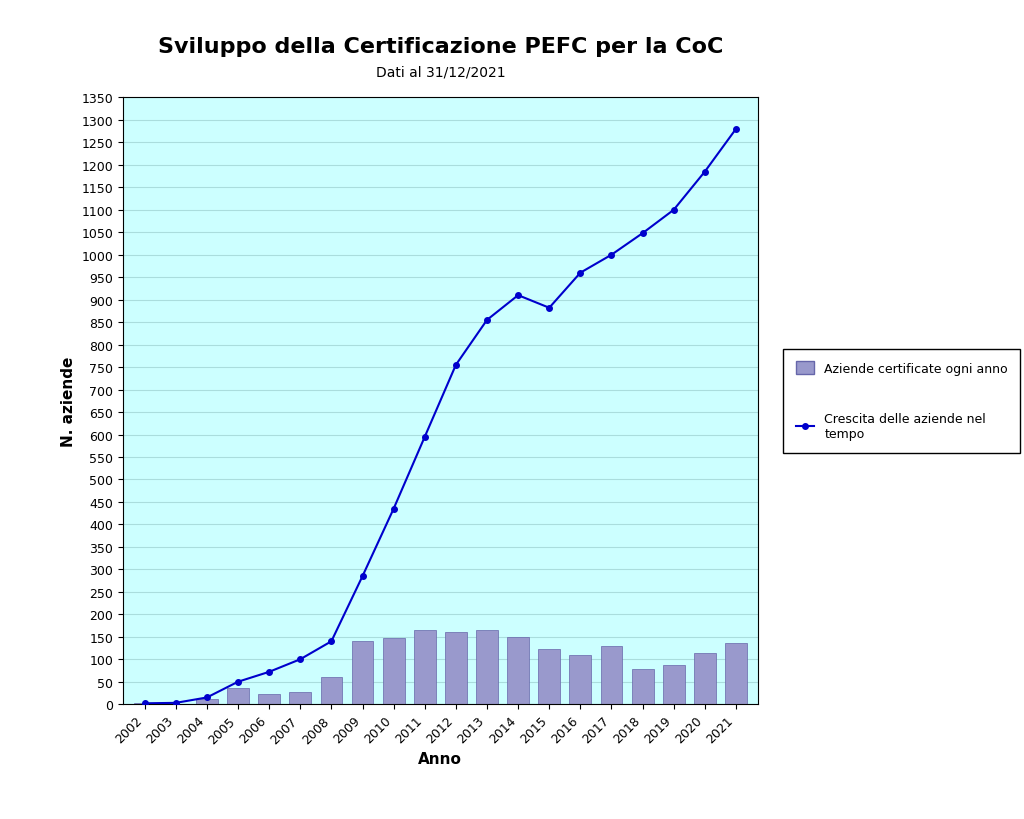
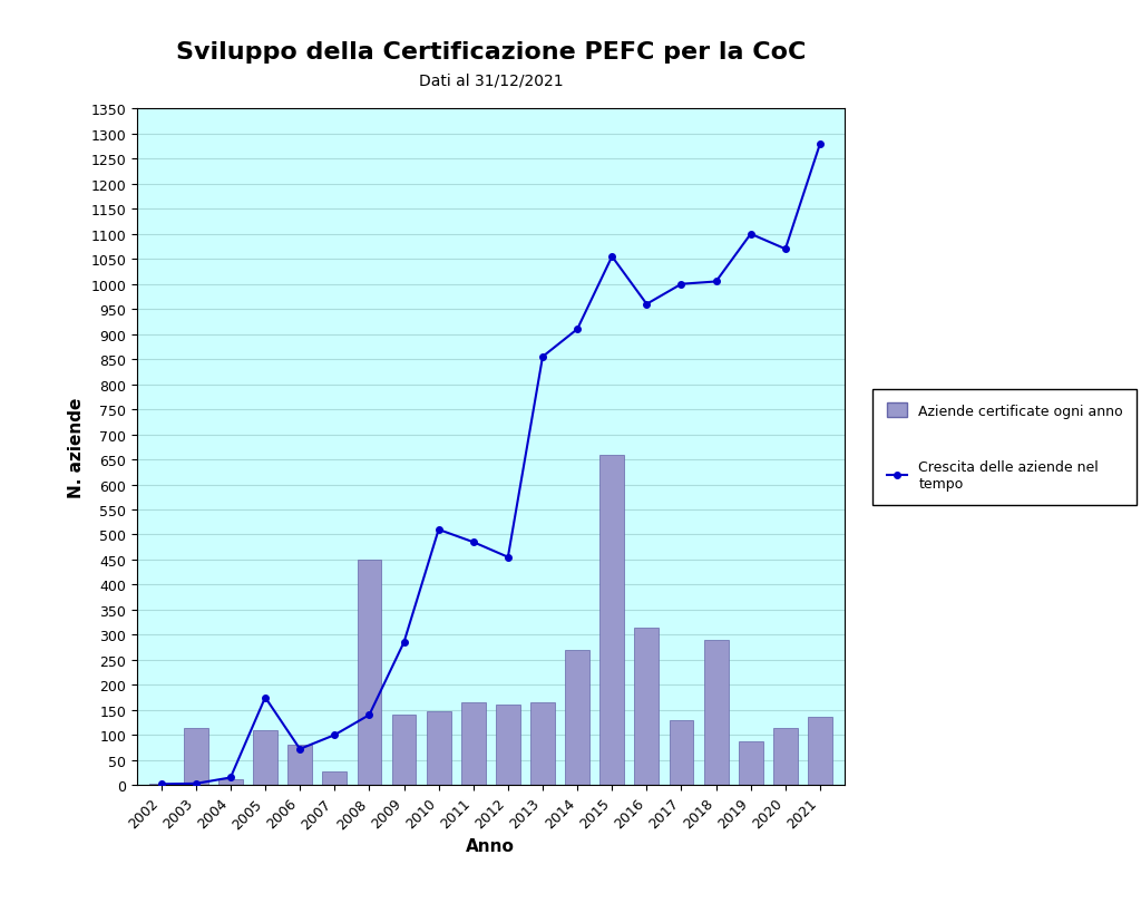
Aziende certificate ogni anno/2003: 1 -> 115
Aziende certificate ogni anno/2005: 35 -> 110
Crescita delle aziende nel tempo/2005: 50 -> 175
Aziende certificate ogni anno/2006: 22 -> 80
Aziende certificate ogni anno/2008: 60 -> 450
Crescita delle aziende nel tempo/2010: 435 -> 510
Crescita delle aziende nel tempo/2011: 595 -> 485
Crescita delle aziende nel tempo/2012: 755 -> 455
Aziende certificate ogni anno/2014: 150 -> 270
Aziende certificate ogni anno/2015: 122 -> 660
Crescita delle aziende nel tempo/2015: 882 -> 1055
Aziende certificate ogni anno/2016: 110 -> 315
Aziende certificate ogni anno/2018: 78 -> 290
Crescita delle aziende nel tempo/2018: 1048 -> 1005
Crescita delle aziende nel tempo/2020: 1185 -> 1070
